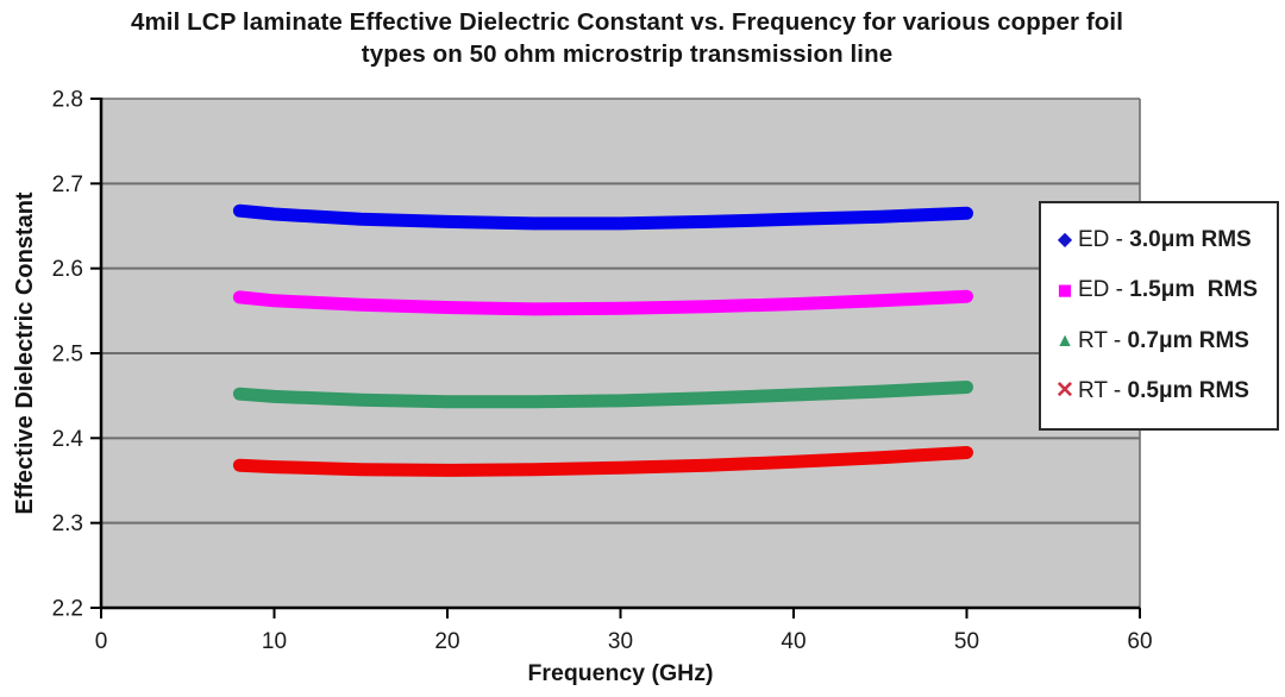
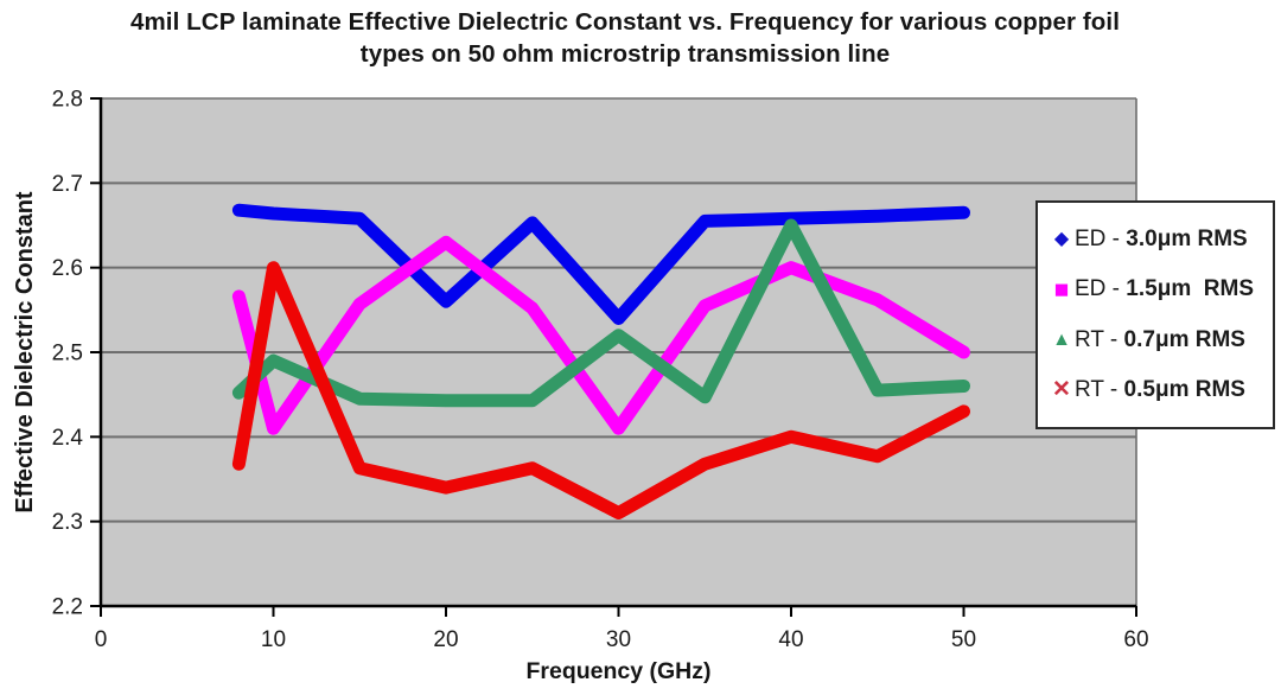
ED - 1.5μm RMS/10: 2.56 -> 2.41
RT - 0.7μm RMS/10: 2.45 -> 2.49
RT - 0.5μm RMS/10: 2.37 -> 2.60
ED - 3.0μm RMS/20: 2.65 -> 2.56
ED - 1.5μm RMS/20: 2.55 -> 2.63
RT - 0.5μm RMS/20: 2.36 -> 2.34
ED - 3.0μm RMS/30: 2.65 -> 2.54
ED - 1.5μm RMS/30: 2.55 -> 2.41
RT - 0.7μm RMS/30: 2.44 -> 2.52
RT - 0.5μm RMS/30: 2.37 -> 2.31
ED - 1.5μm RMS/40: 2.56 -> 2.60
RT - 0.7μm RMS/40: 2.45 -> 2.65
RT - 0.5μm RMS/40: 2.37 -> 2.40
ED - 1.5μm RMS/50: 2.57 -> 2.50
RT - 0.5μm RMS/50: 2.38 -> 2.43
